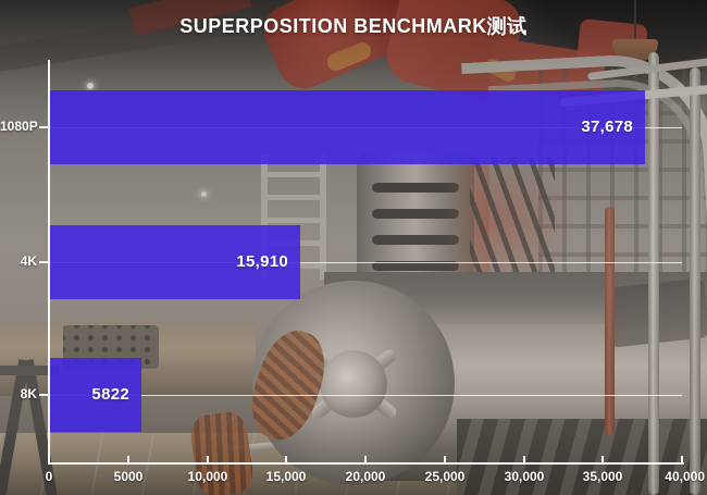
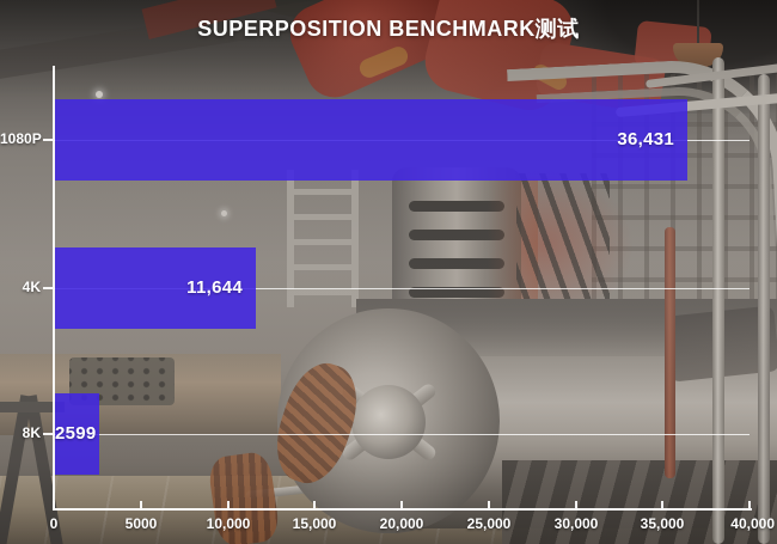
1080P: 37,678 -> 36,431
4K: 15,910 -> 11,644
8K: 5822 -> 2599
